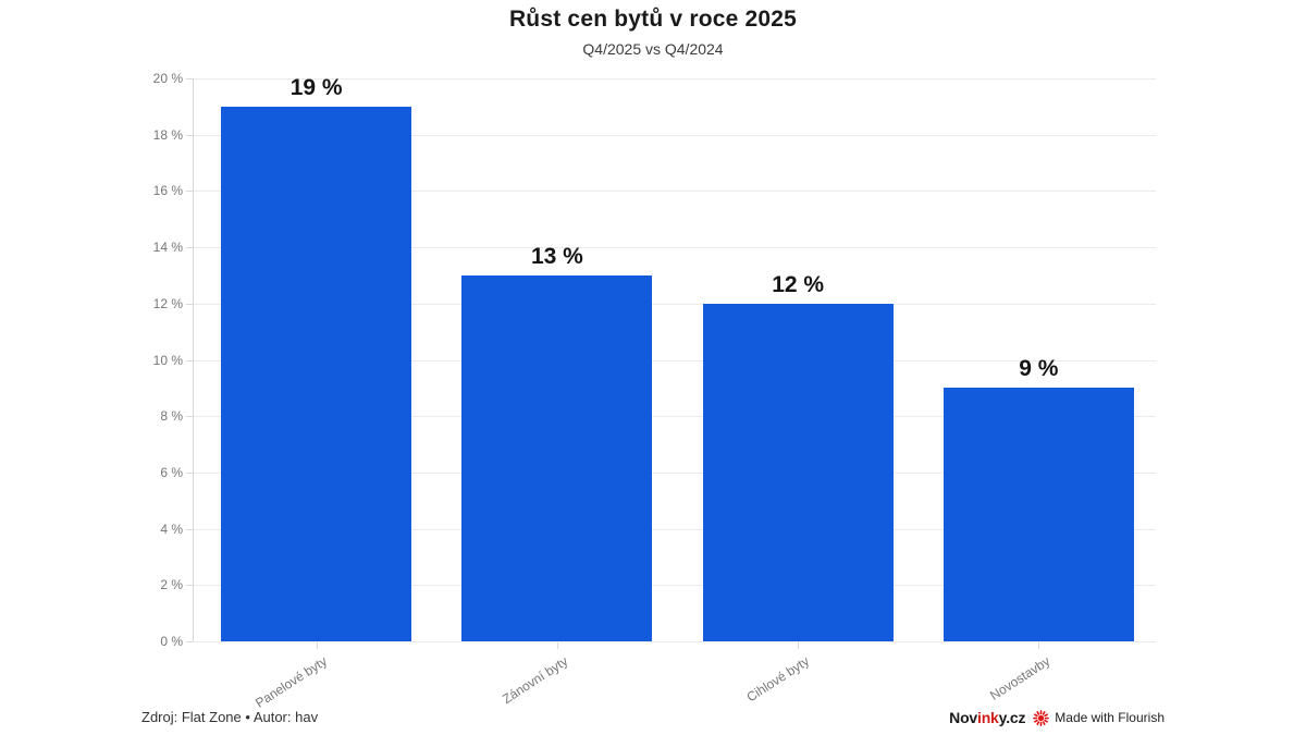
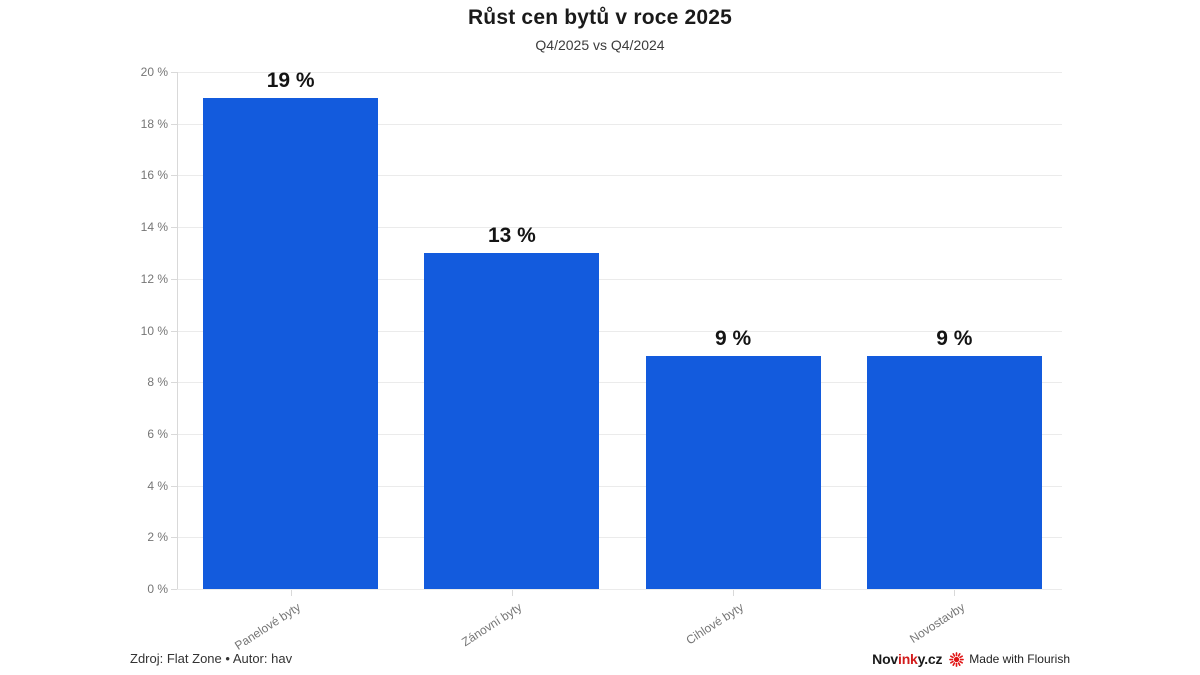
Cihlové byty: 12 -> 9
